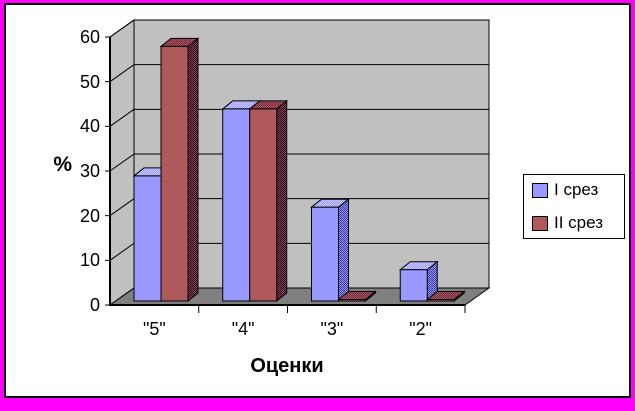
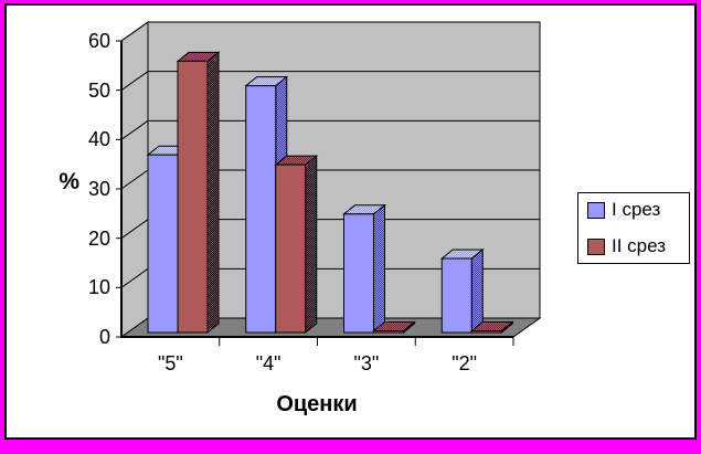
I срез/"5": 28 -> 36
II срез/"5": 57 -> 55
I срез/"4": 43 -> 50
II срез/"4": 43 -> 34
I срез/"3": 21 -> 24
I срез/"2": 7 -> 15
